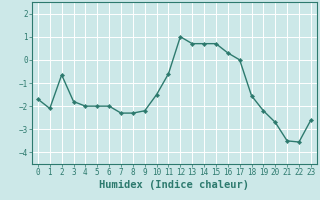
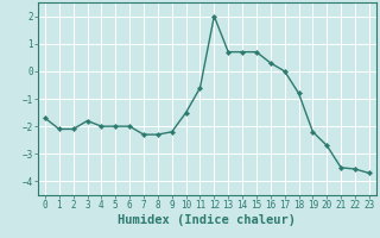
2: -0.65 -> -2.10
12: 1.00 -> 2.00
18: -1.55 -> -0.80
23: -2.60 -> -3.70
